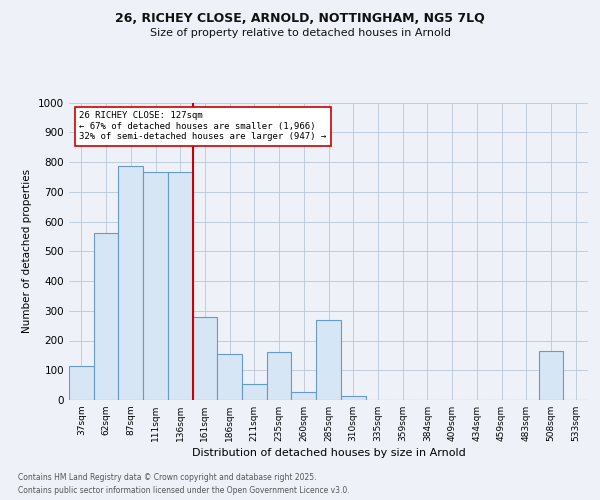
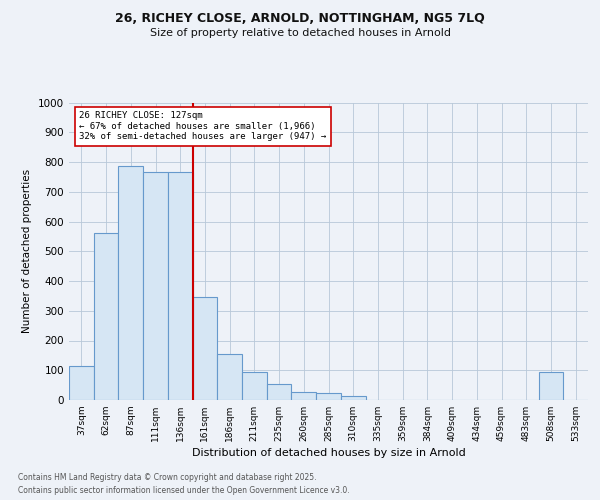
161sqm: 280 -> 345
211sqm: 55 -> 95
235sqm: 160 -> 55
285sqm: 270 -> 22
508sqm: 165 -> 95
